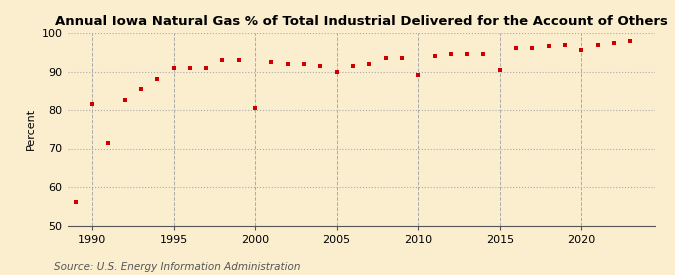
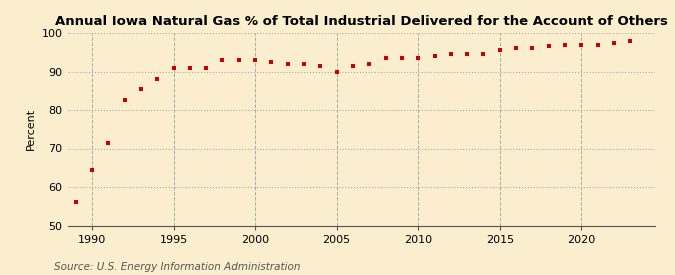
1990: 81.5 -> 64.5
2000: 80.5 -> 93.0
2010: 89.0 -> 93.5
2015: 90.5 -> 95.5
2020: 95.5 -> 97.0
